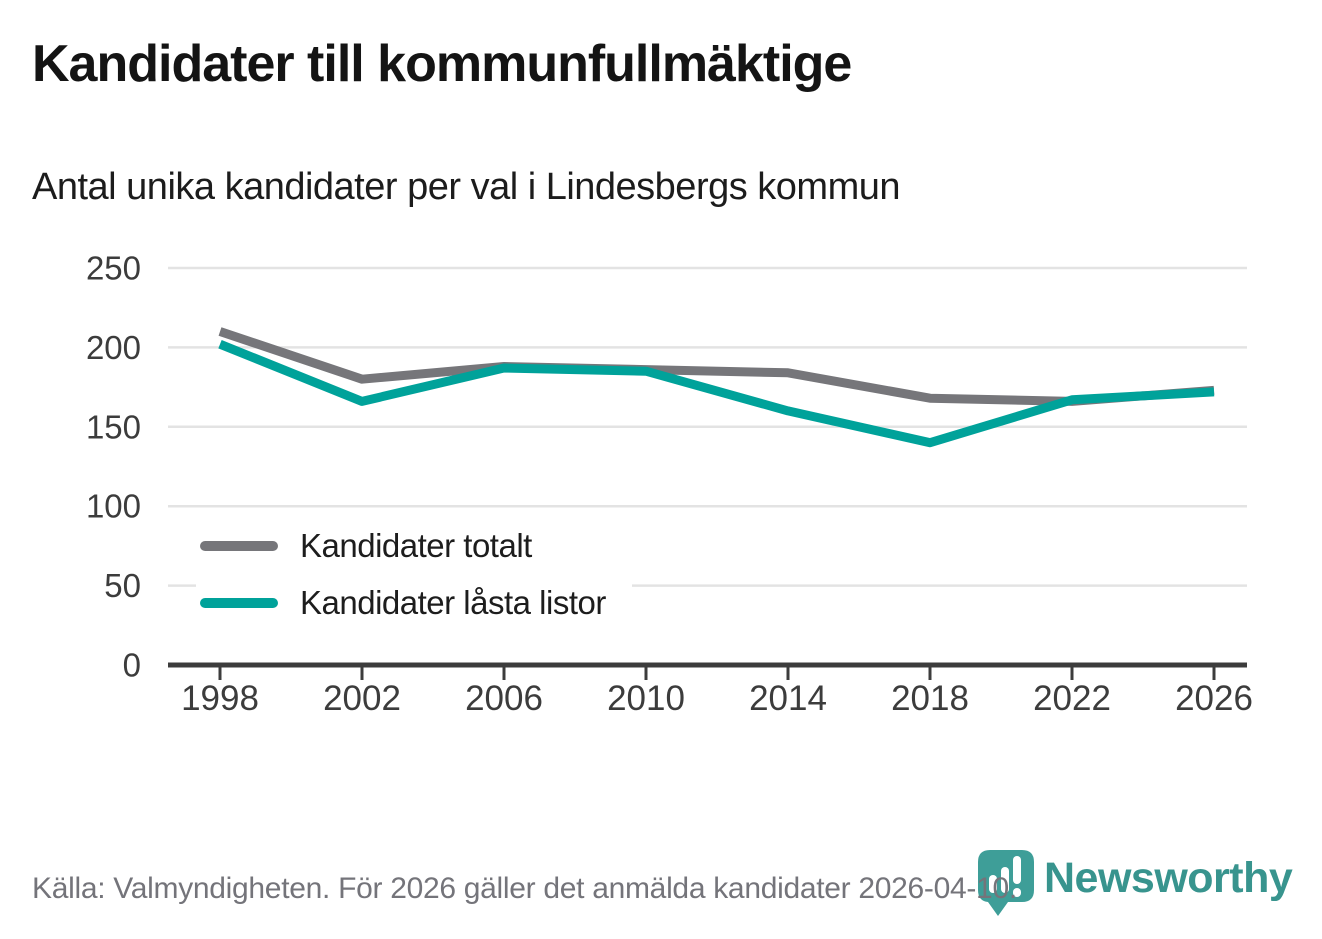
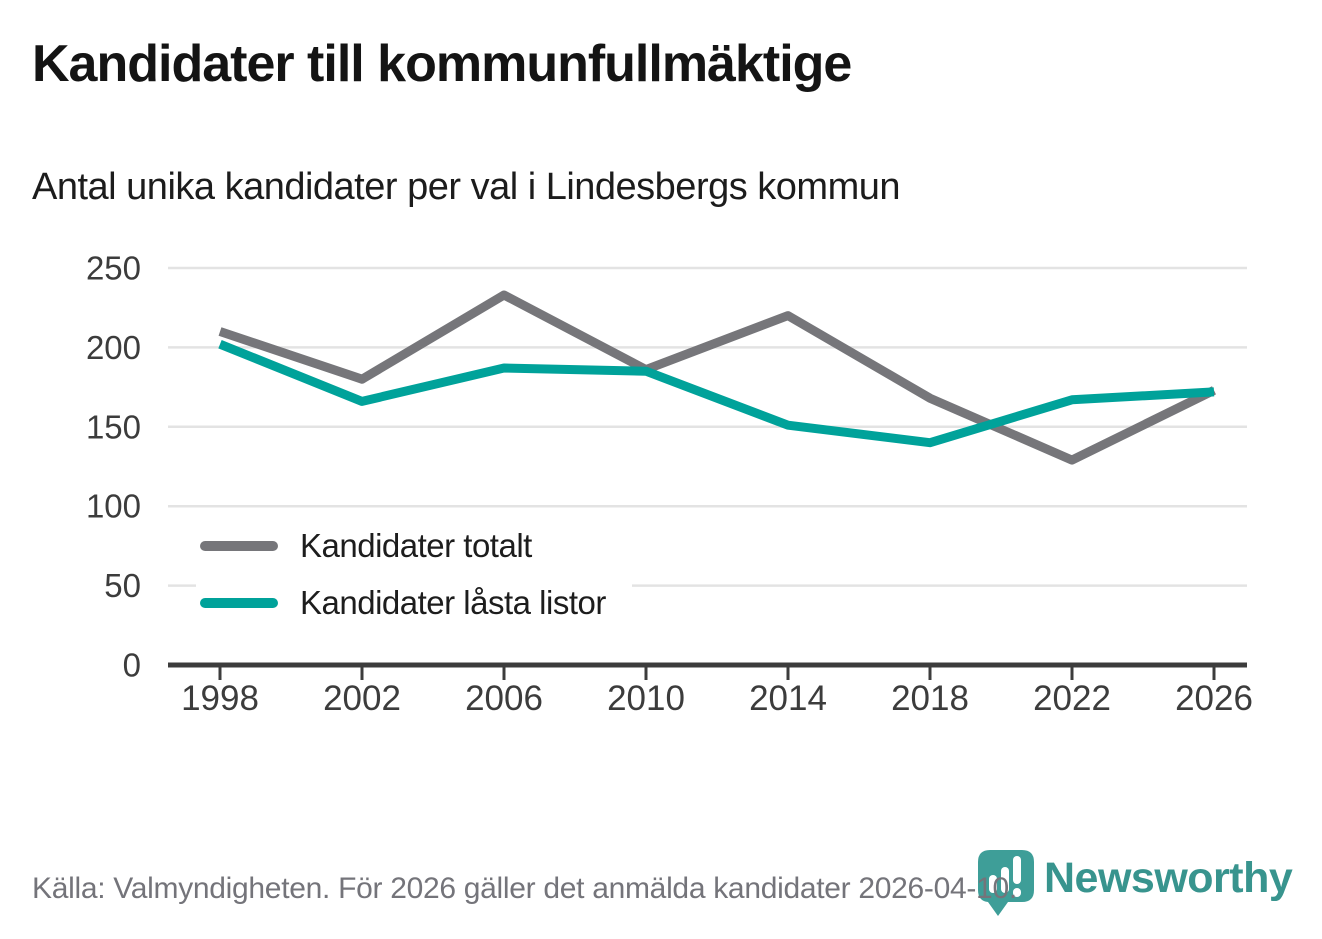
Kandidater totalt/2006: 188 -> 233
Kandidater totalt/2014: 184 -> 220
Kandidater låsta listor/2014: 160 -> 151
Kandidater totalt/2022: 166 -> 129
